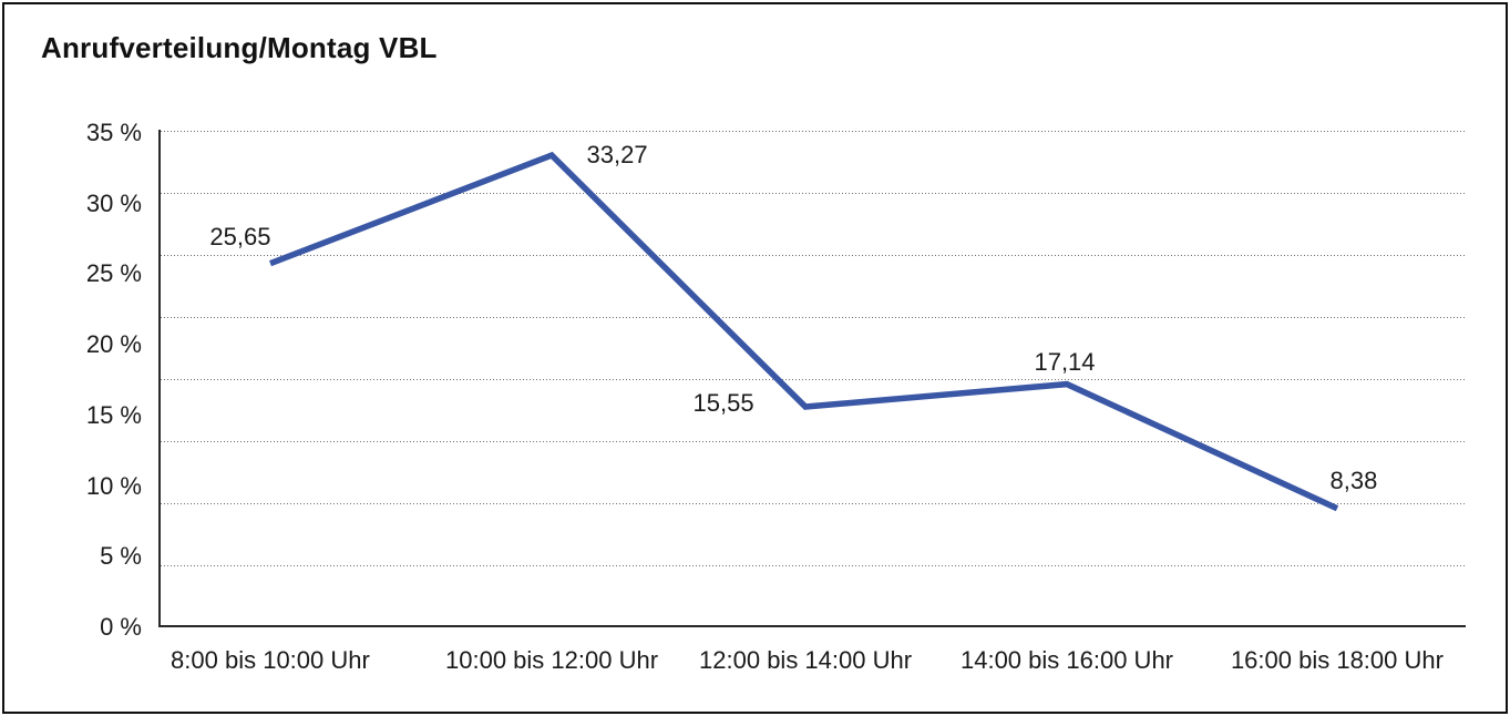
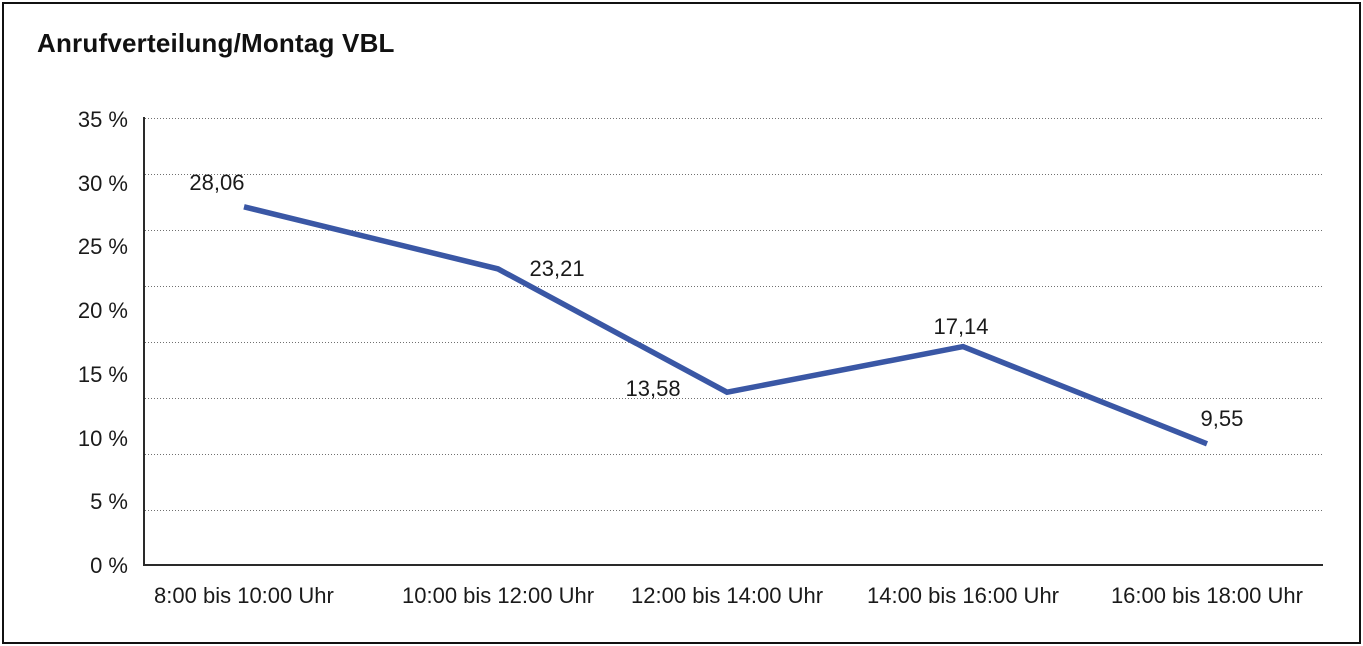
8:00 bis 10:00 Uhr: 25,65 -> 28,06
10:00 bis 12:00 Uhr: 33,27 -> 23,21
12:00 bis 14:00 Uhr: 15,55 -> 13,58
16:00 bis 18:00 Uhr: 8,38 -> 9,55
